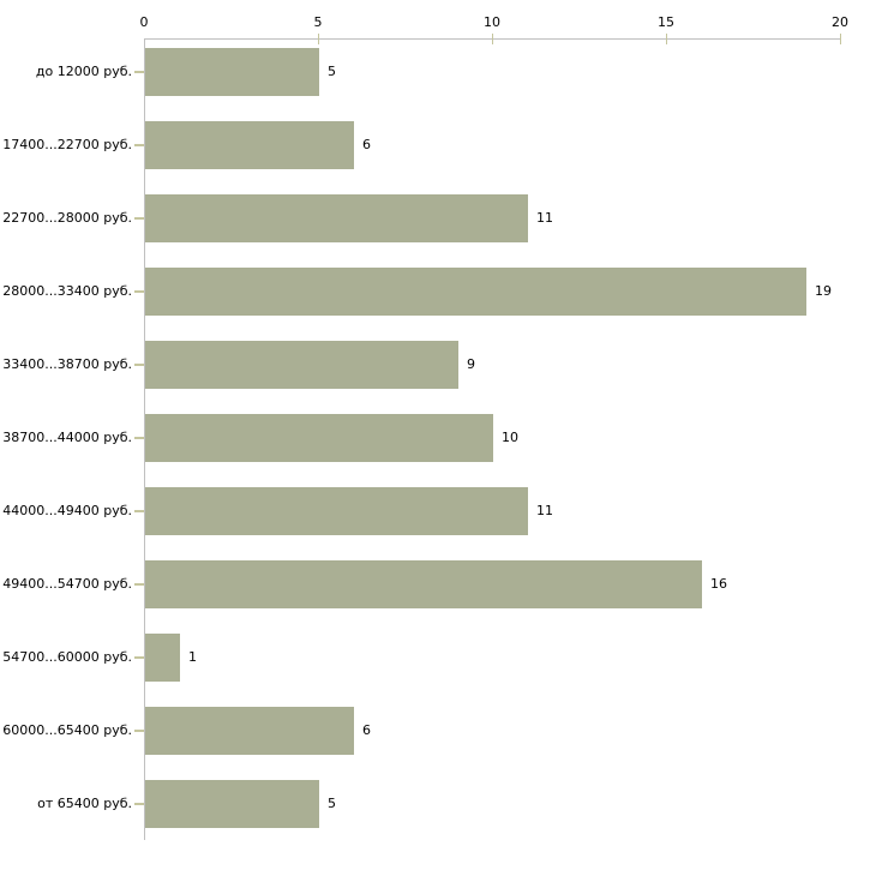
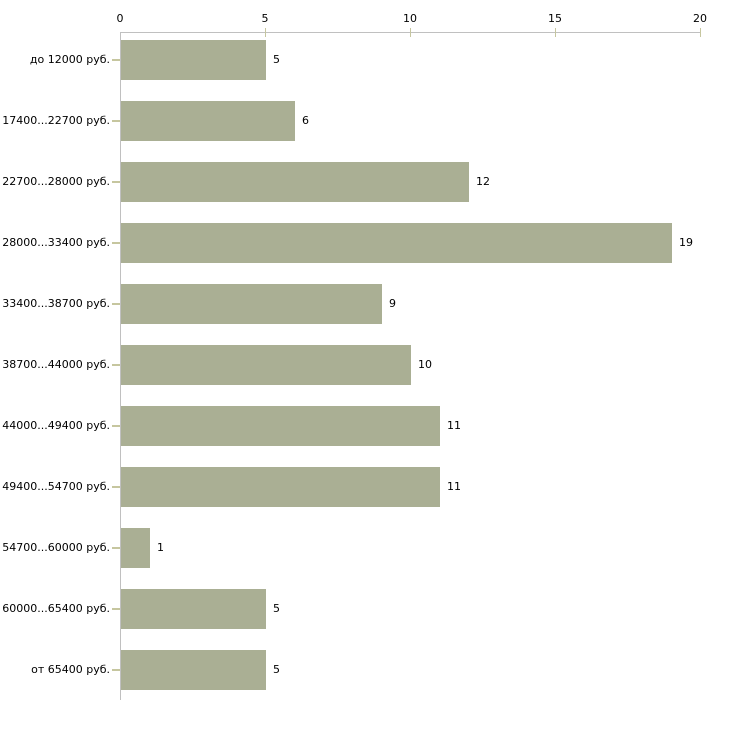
22700...28000 руб.: 11 -> 12
49400...54700 руб.: 16 -> 11
60000...65400 руб.: 6 -> 5
